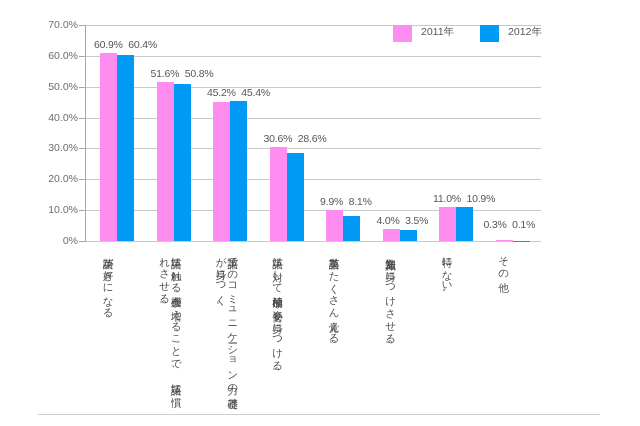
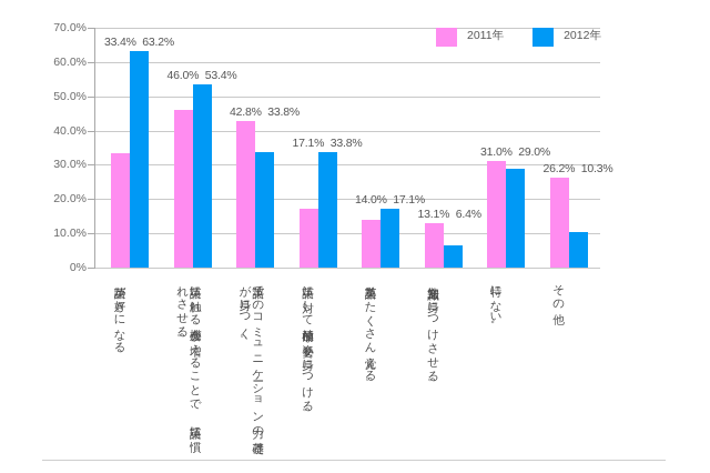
2011年/英語が好きになる: 60.9% -> 33.4%
2012年/英語が好きになる: 60.4% -> 63.2%
2011年/英語に触れる機会が増えることで、英語に慣れさせる。: 51.6% -> 46.0%
2012年/英語に触れる機会が増えることで、英語に慣れさせる。: 50.8% -> 53.4%
2011年/英語でのコミュニケーション力の基礎が身につく。: 45.2% -> 42.8%
2012年/英語でのコミュニケーション力の基礎が身につく。: 45.4% -> 33.8%
2011年/英語に対して積極的な姿勢を身につける。: 30.6% -> 17.1%
2012年/英語に対して積極的な姿勢を身につける。: 28.6% -> 33.8%
2011年/英単語をたくさん覚える。: 9.9% -> 14.0%
2012年/英単語をたくさん覚える。: 8.1% -> 17.1%
2011年/文法知識を身につけさせる。: 4.0% -> 13.1%
2012年/文法知識を身につけさせる。: 3.5% -> 6.4%
2011年/特にない。: 11.0% -> 31.0%
2012年/特にない。: 10.9% -> 29.0%
2011年/その他: 0.3% -> 26.2%
2012年/その他: 0.1% -> 10.3%
